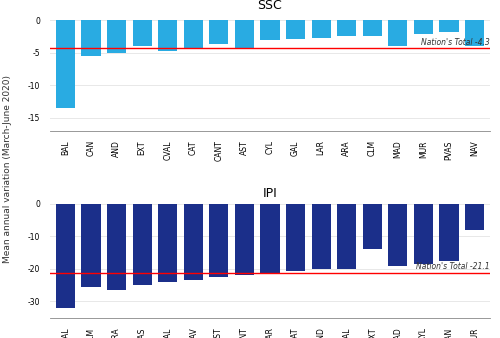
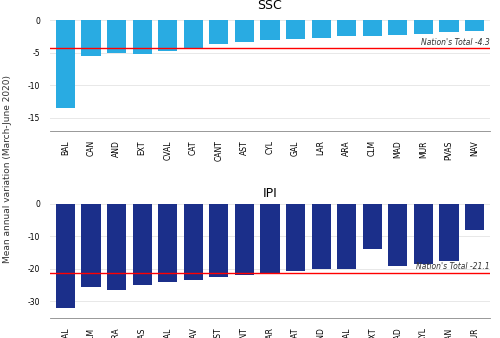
SSC/EXT: -4.0 -> -5.2
SSC/AST: -4.4 -> -3.4
SSC/MAD: -4.0 -> -2.3
SSC/NAV: -4.0 -> -1.7
